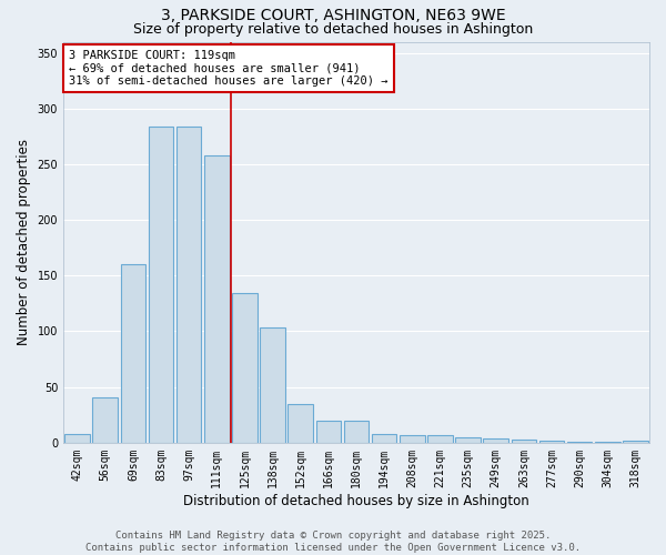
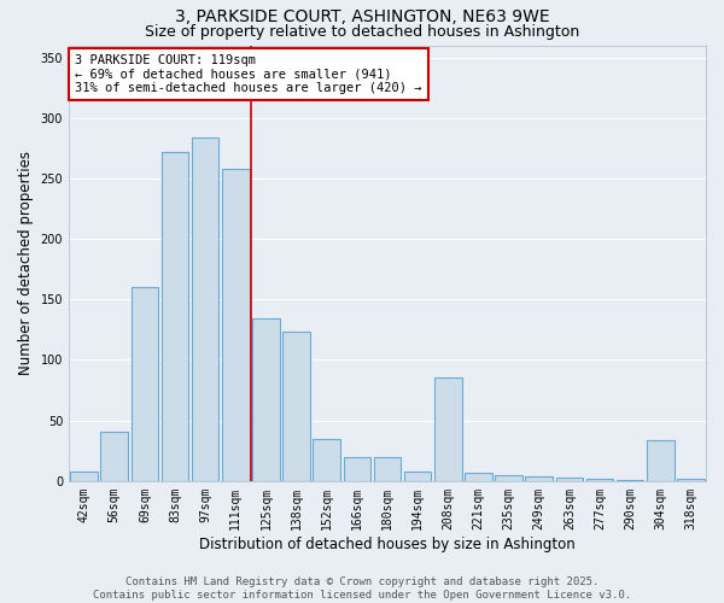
83sqm: 284 -> 272
138sqm: 103 -> 123
208sqm: 7 -> 86
304sqm: 1 -> 34
